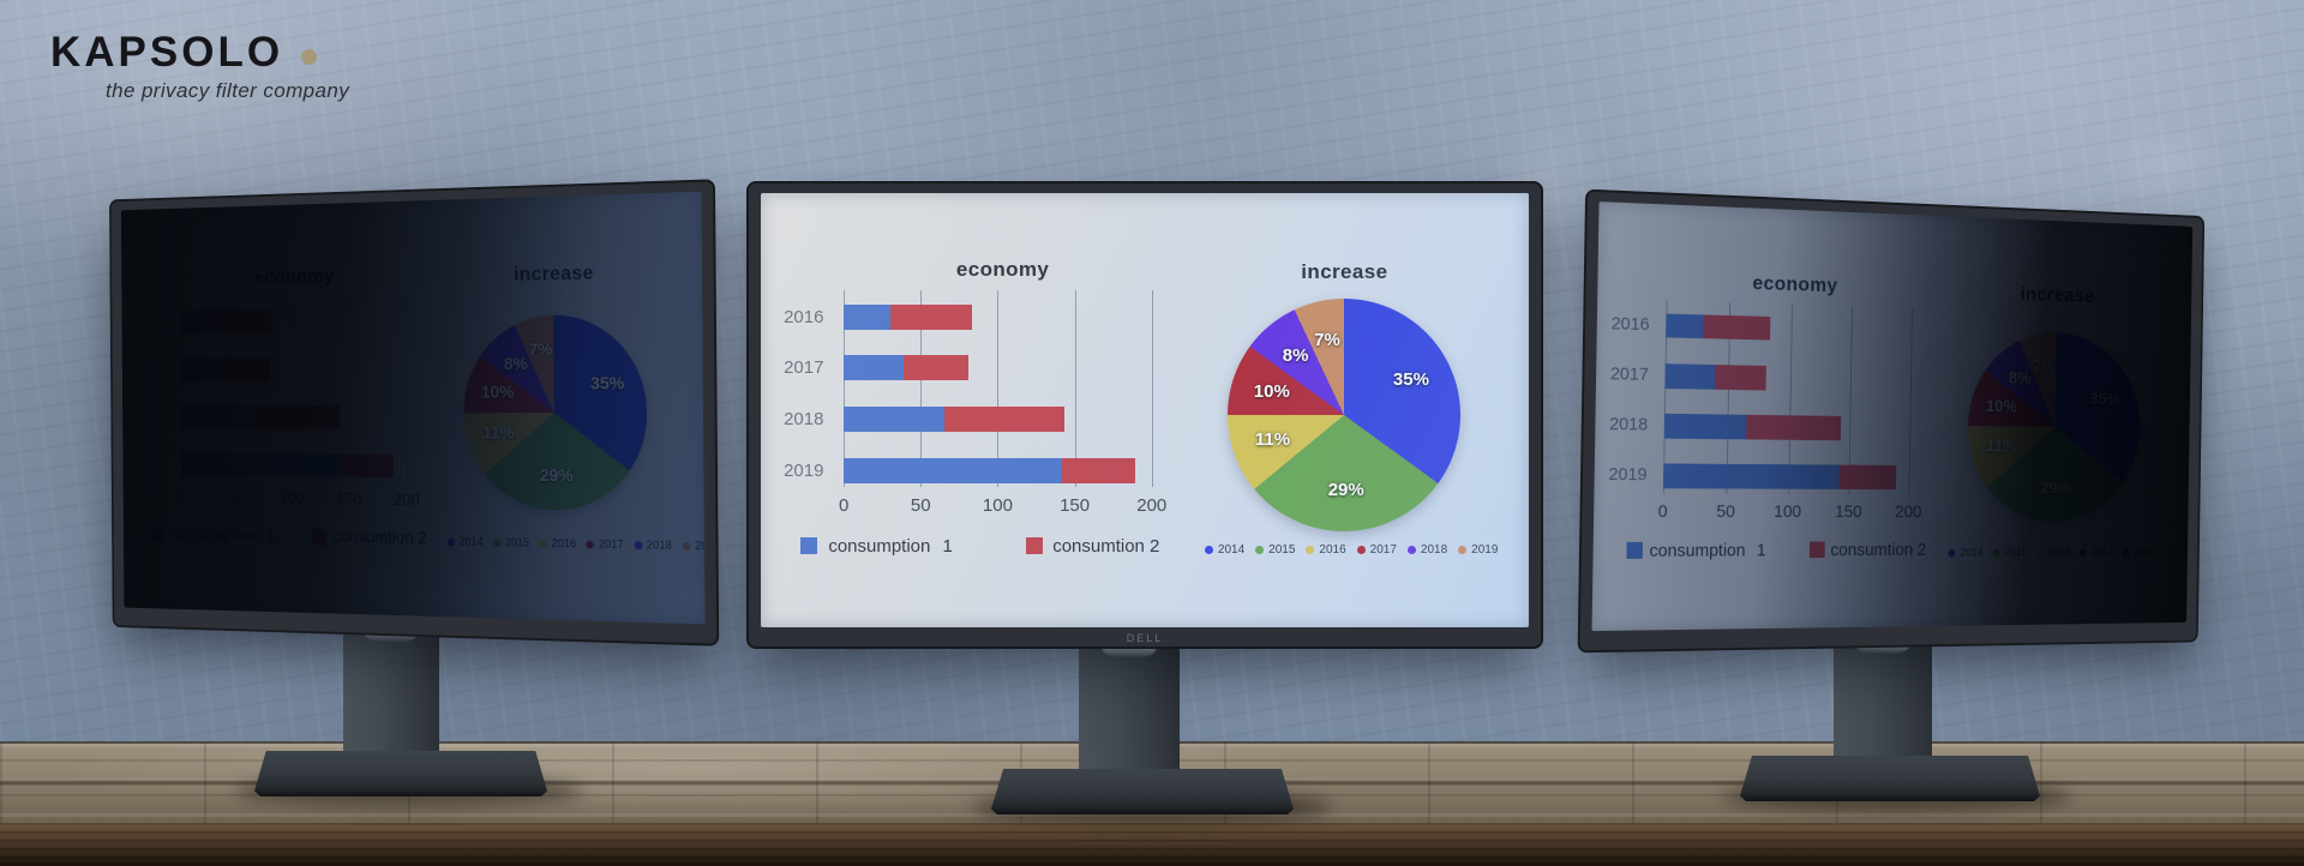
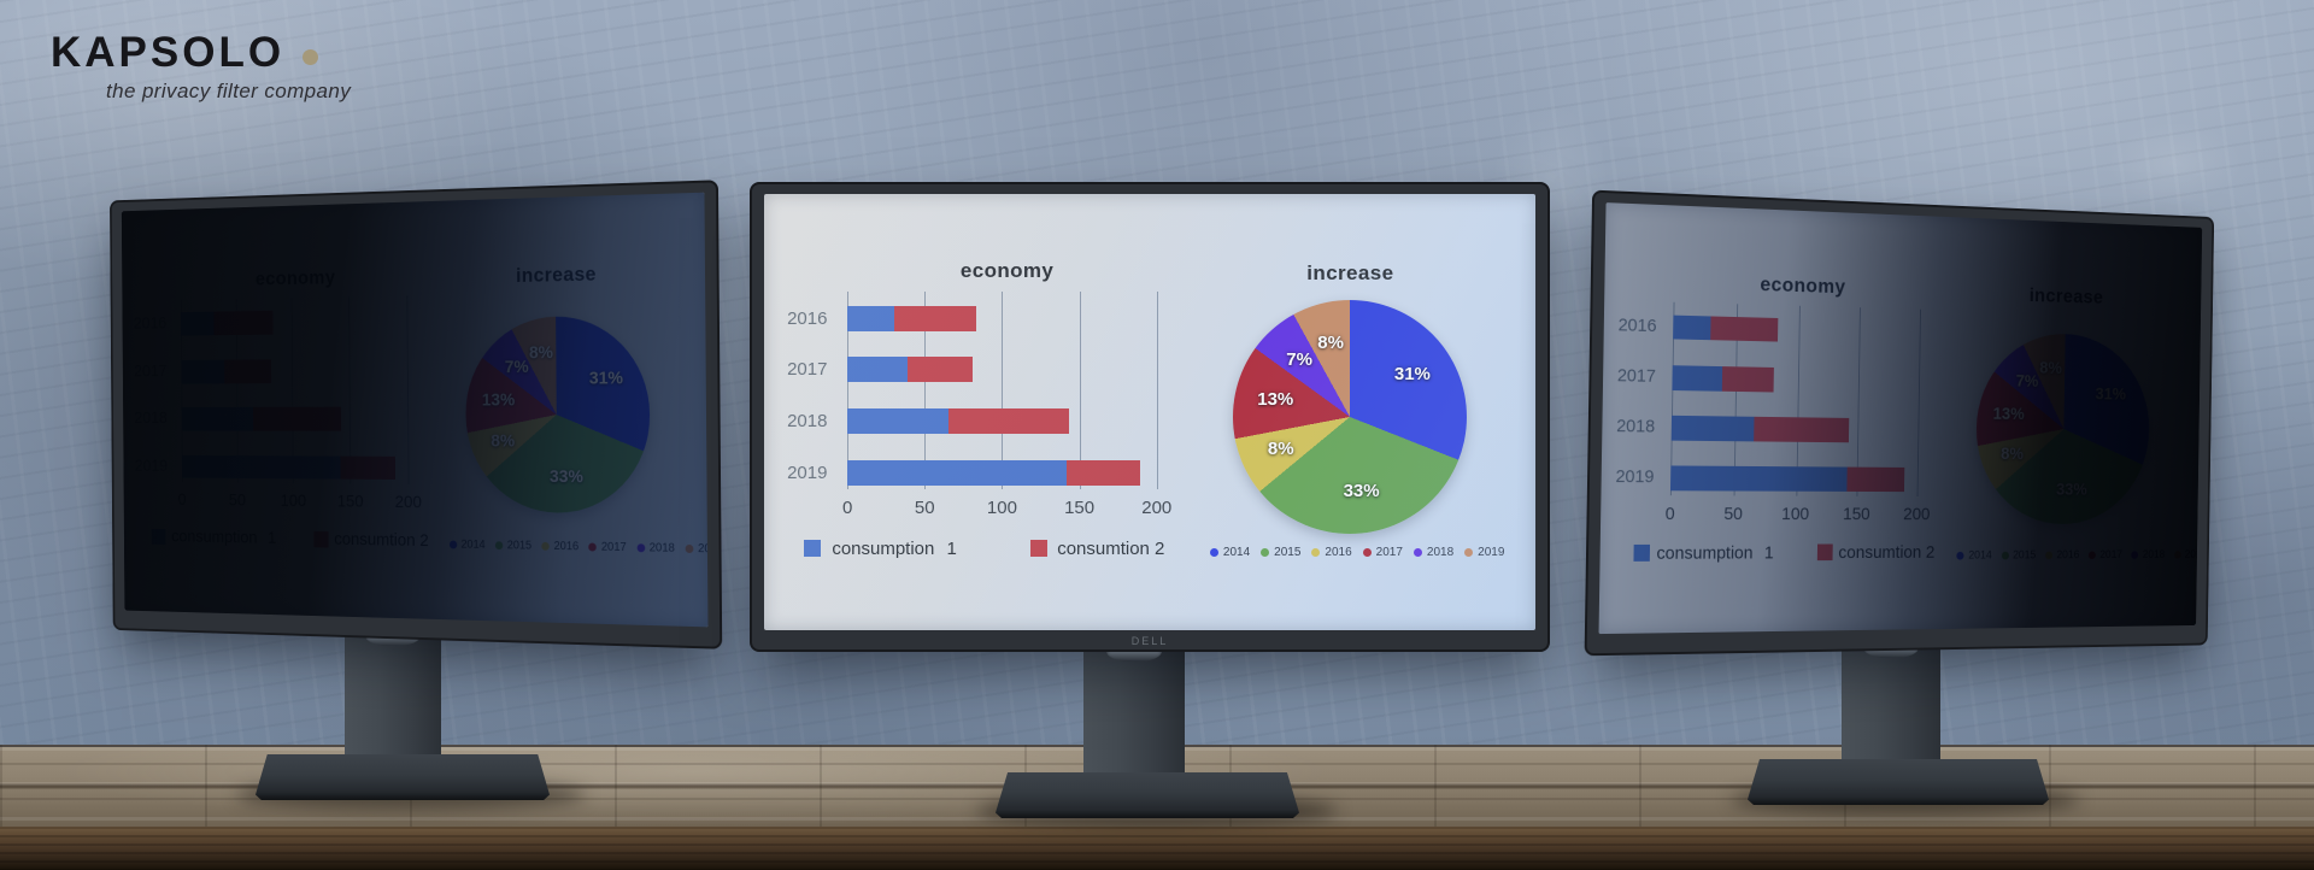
increase/2014: 35% -> 31%
increase/2015: 29% -> 33%
increase/2016: 11% -> 8%
increase/2017: 10% -> 13%
increase/2018: 8% -> 7%
increase/2019: 7% -> 8%
